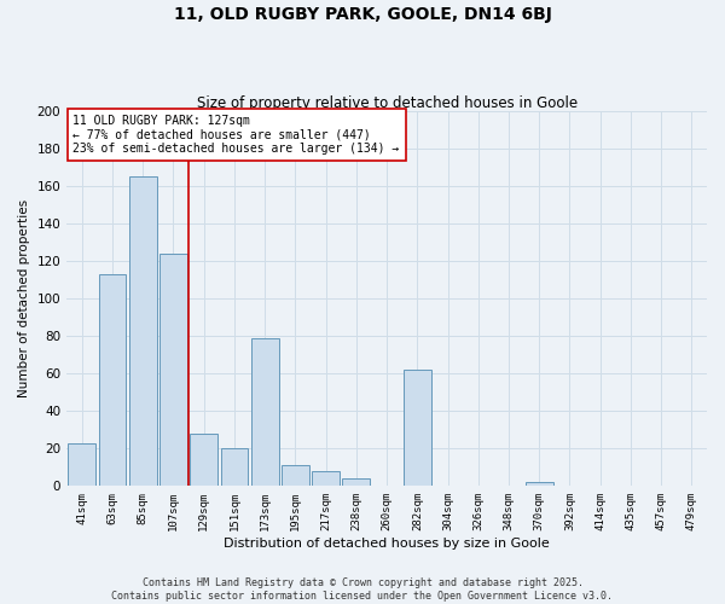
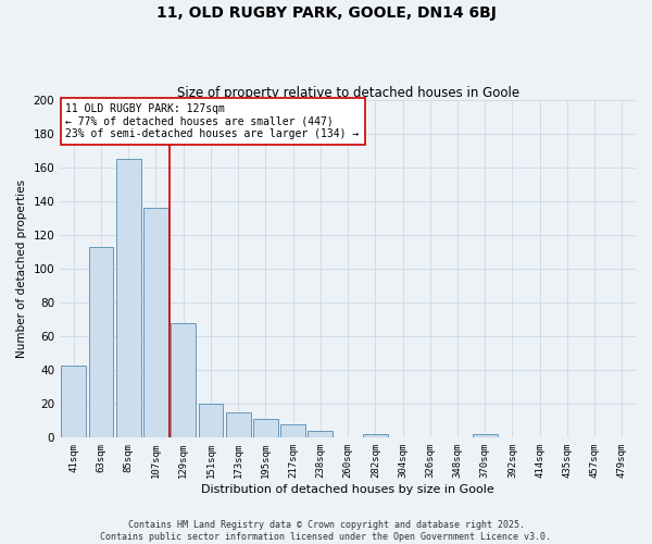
41sqm: 23 -> 43
107sqm: 124 -> 136
129sqm: 28 -> 68
173sqm: 79 -> 15
282sqm: 62 -> 2
